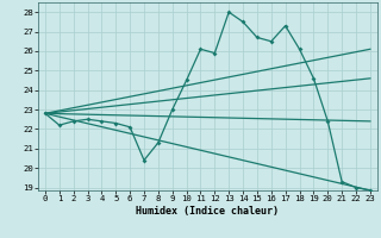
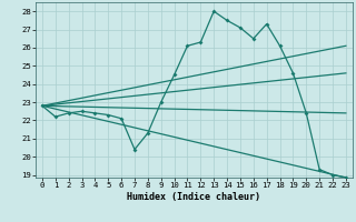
12: 25.9 -> 26.3
15: 26.7 -> 27.1
